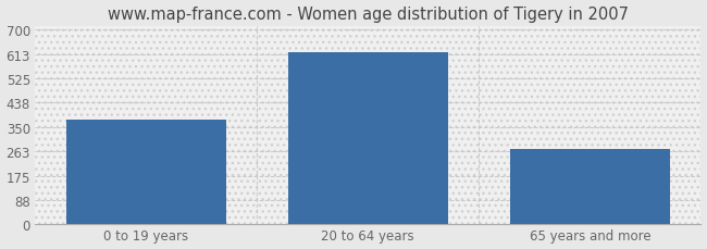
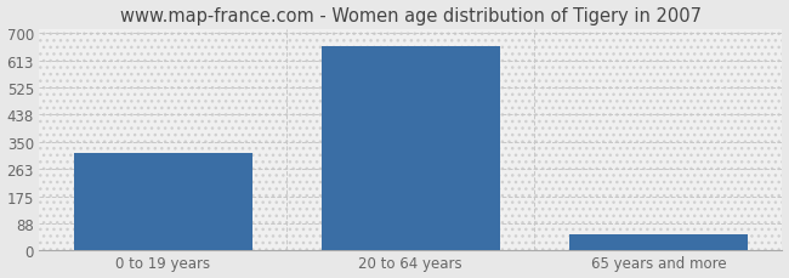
0 to 19 years: 375 -> 313
20 to 64 years: 620 -> 660
65 years and more: 270 -> 52
